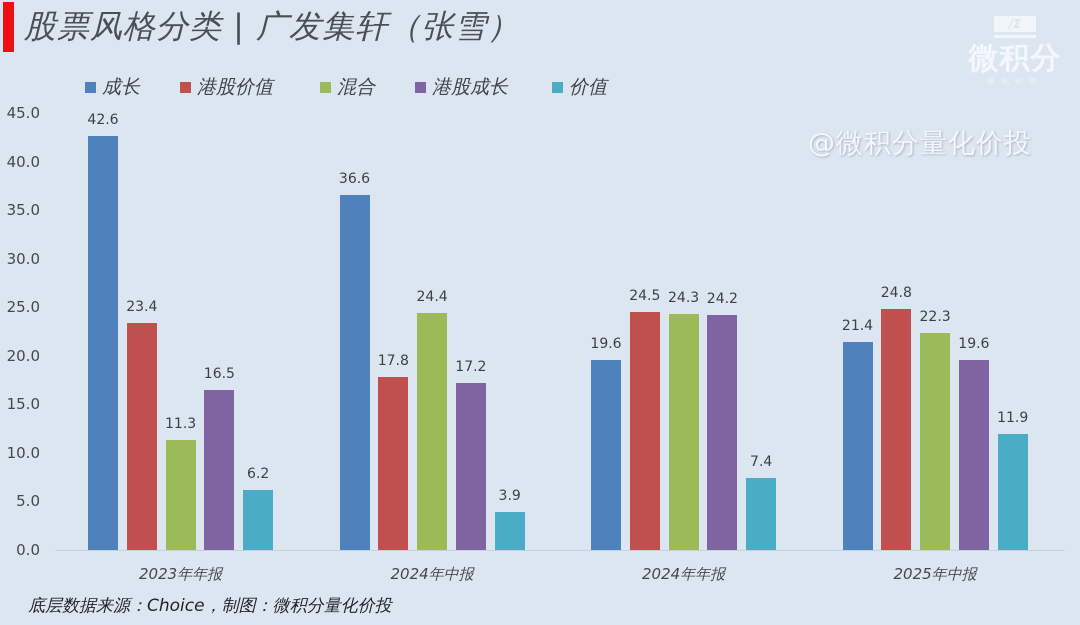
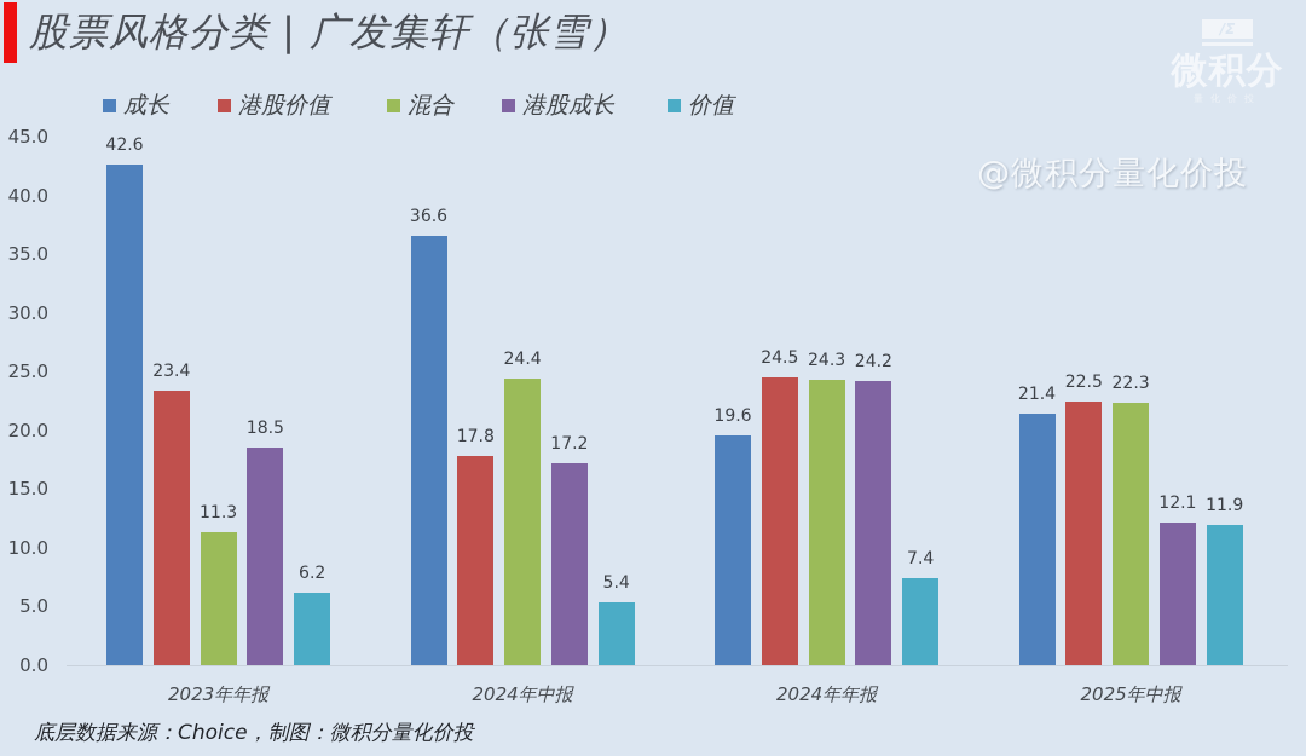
港股成长/2023年年报: 16.5 -> 18.5
价值/2024年中报: 3.9 -> 5.4
港股价值/2025年中报: 24.8 -> 22.5
港股成长/2025年中报: 19.6 -> 12.1
